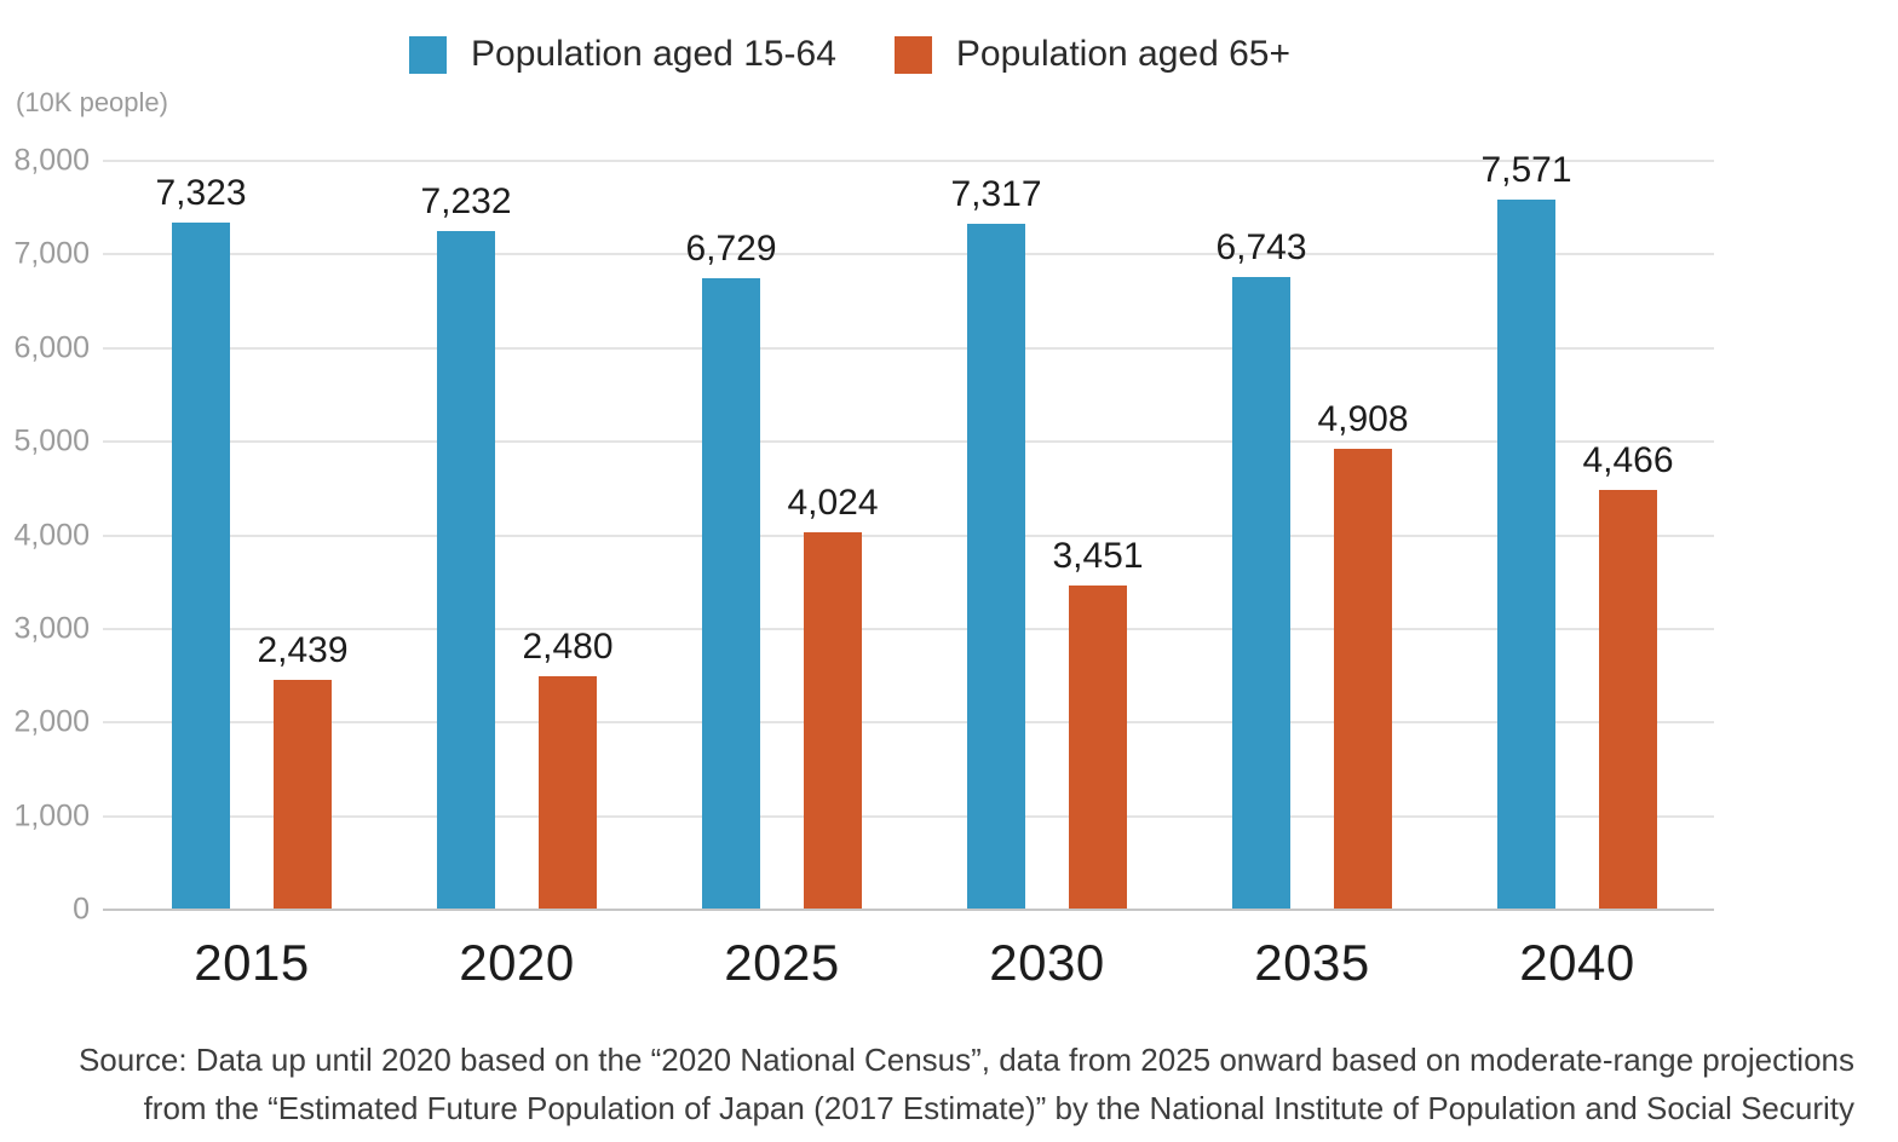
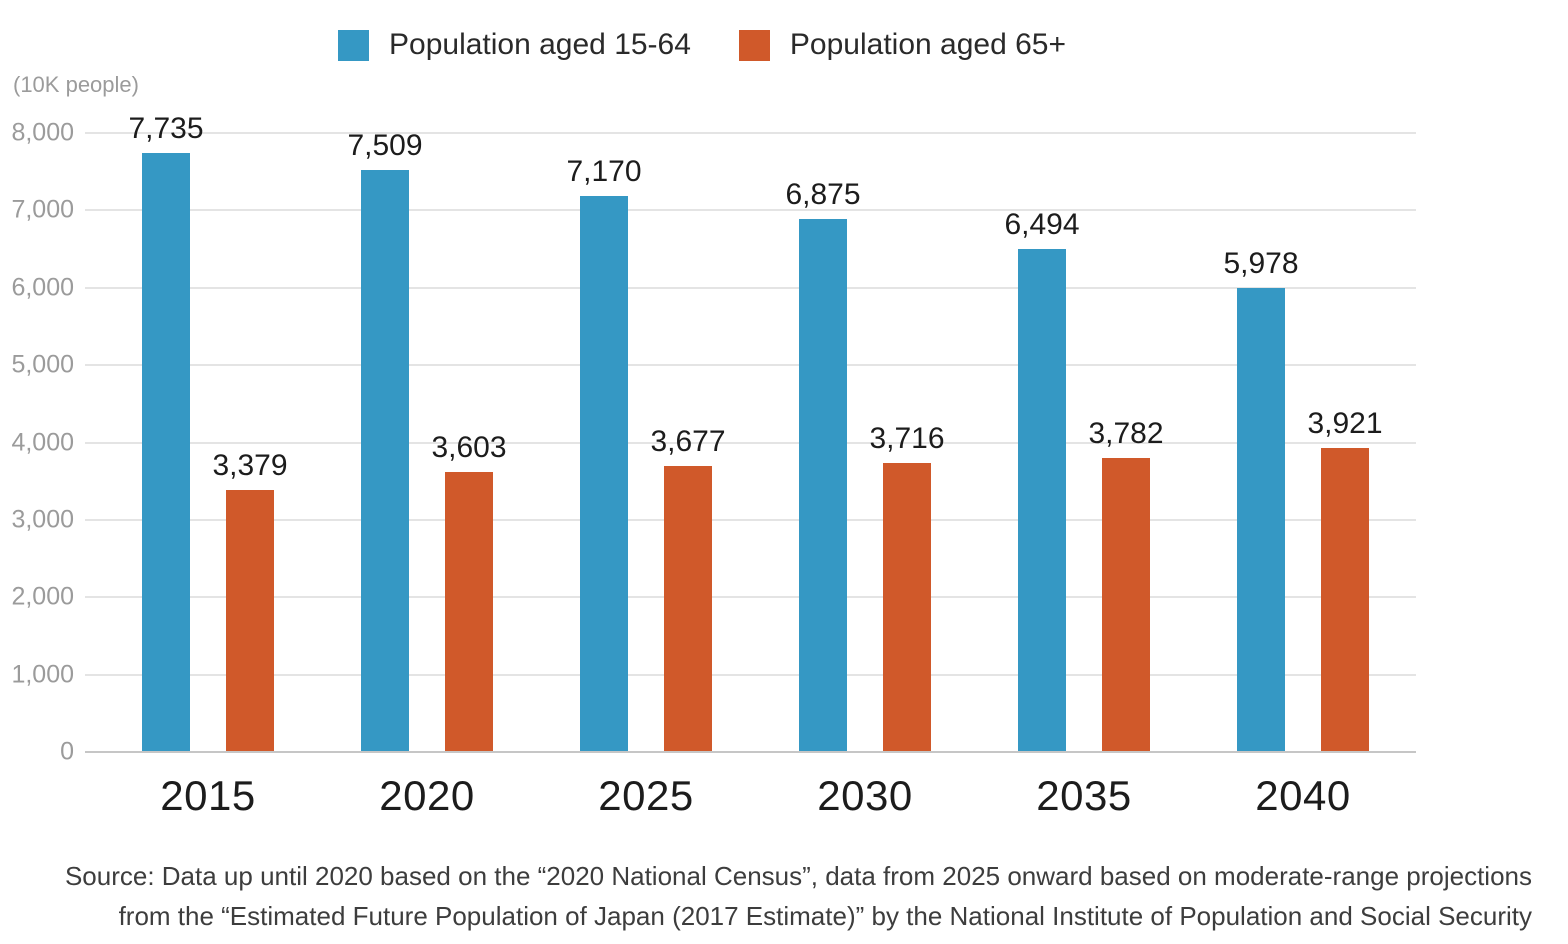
Population aged 15-64/2015: 7,323 -> 7,735
Population aged 65+/2015: 2,439 -> 3,379
Population aged 15-64/2020: 7,232 -> 7,509
Population aged 65+/2020: 2,480 -> 3,603
Population aged 15-64/2025: 6,729 -> 7,170
Population aged 65+/2025: 4,024 -> 3,677
Population aged 15-64/2030: 7,317 -> 6,875
Population aged 65+/2030: 3,451 -> 3,716
Population aged 15-64/2035: 6,743 -> 6,494
Population aged 65+/2035: 4,908 -> 3,782
Population aged 15-64/2040: 7,571 -> 5,978
Population aged 65+/2040: 4,466 -> 3,921
